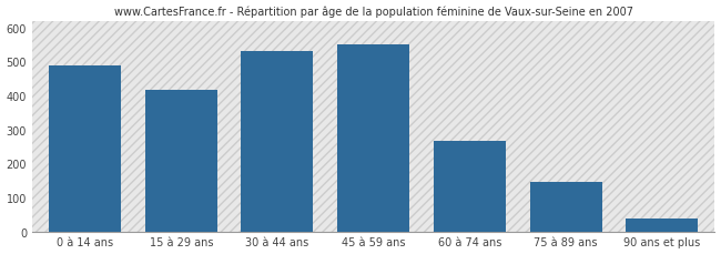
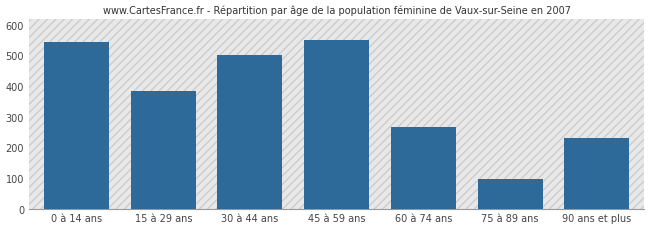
0 à 14 ans: 487 -> 545
15 à 29 ans: 415 -> 385
30 à 44 ans: 530 -> 500
75 à 89 ans: 147 -> 95
90 ans et plus: 37 -> 230
